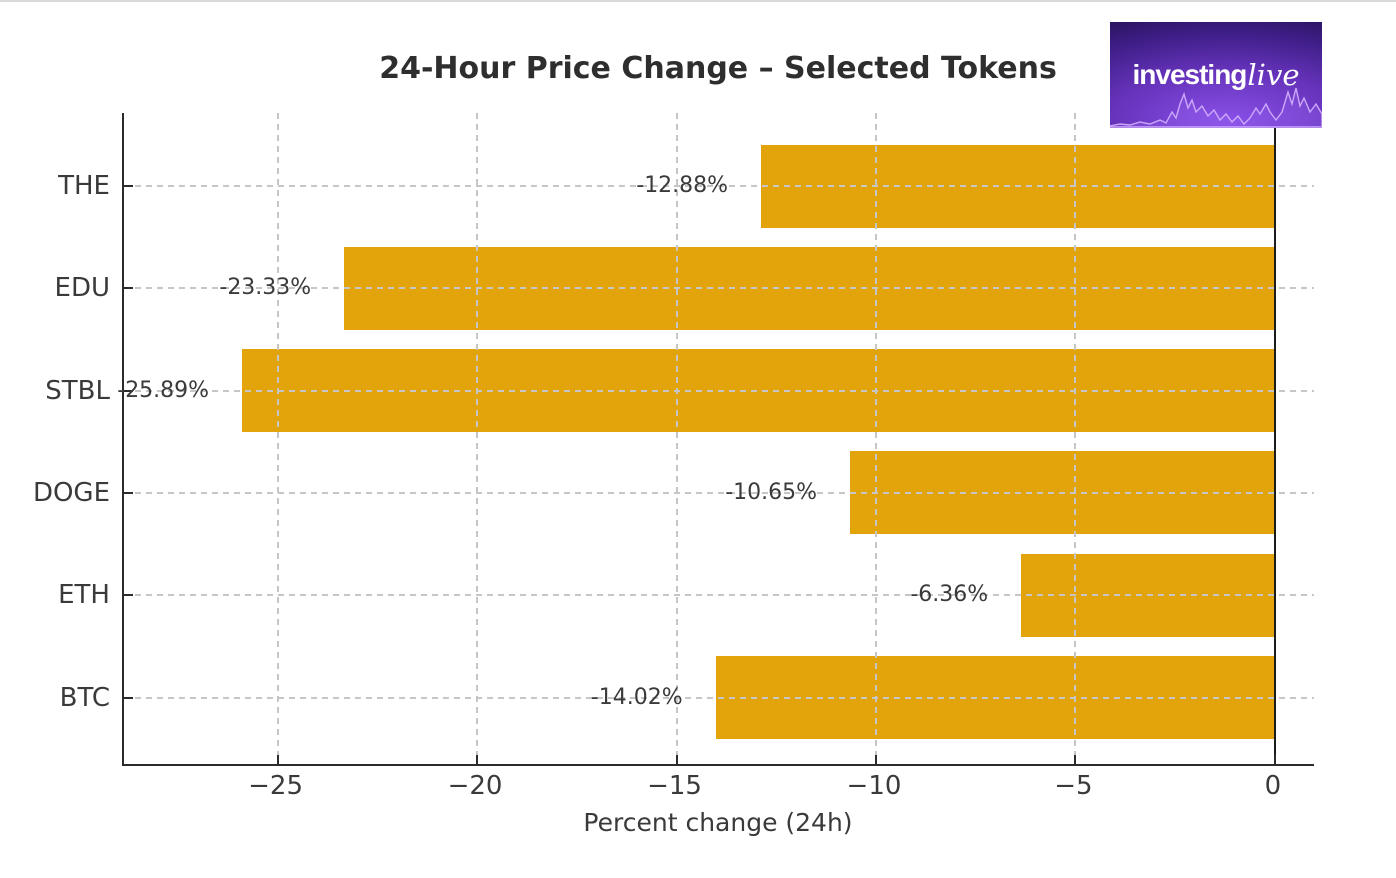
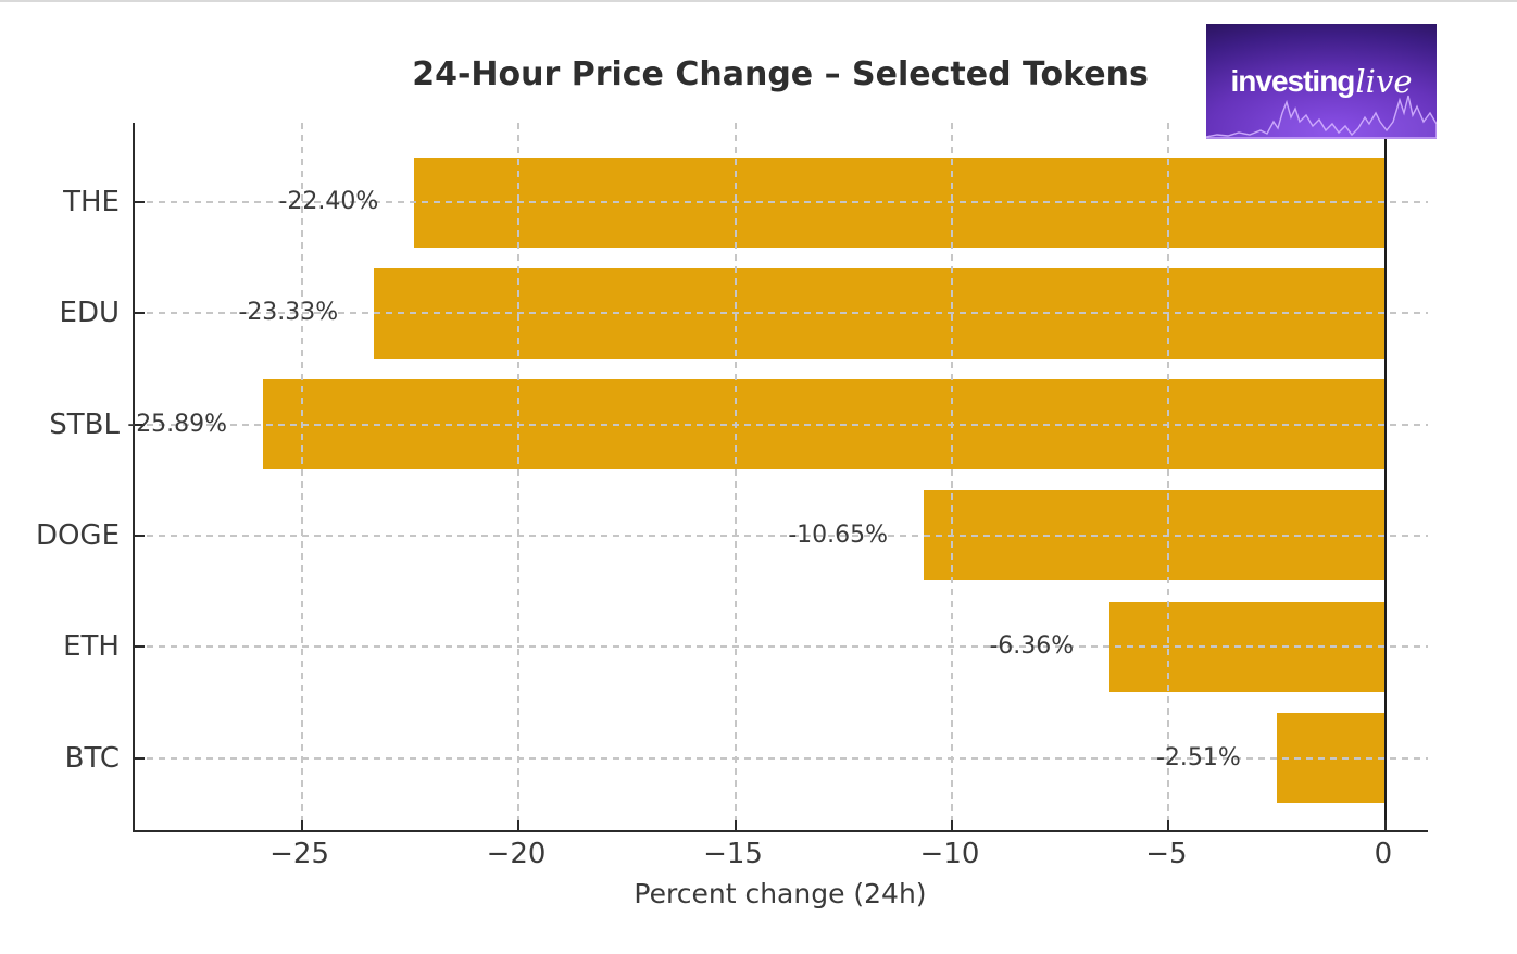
THE: -12.88% -> -22.40%
BTC: -14.02% -> -2.51%
